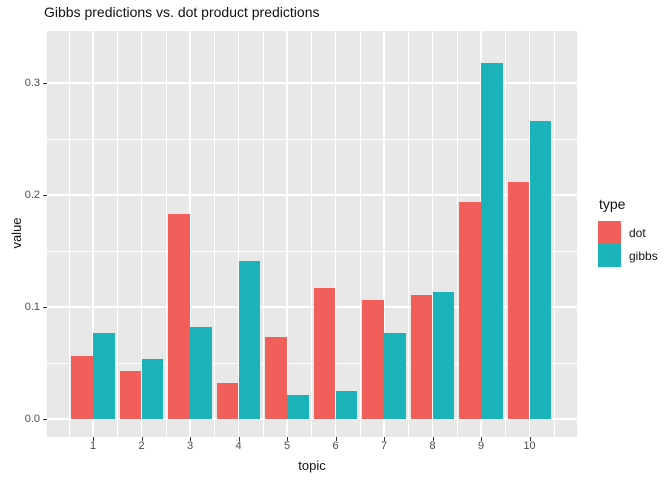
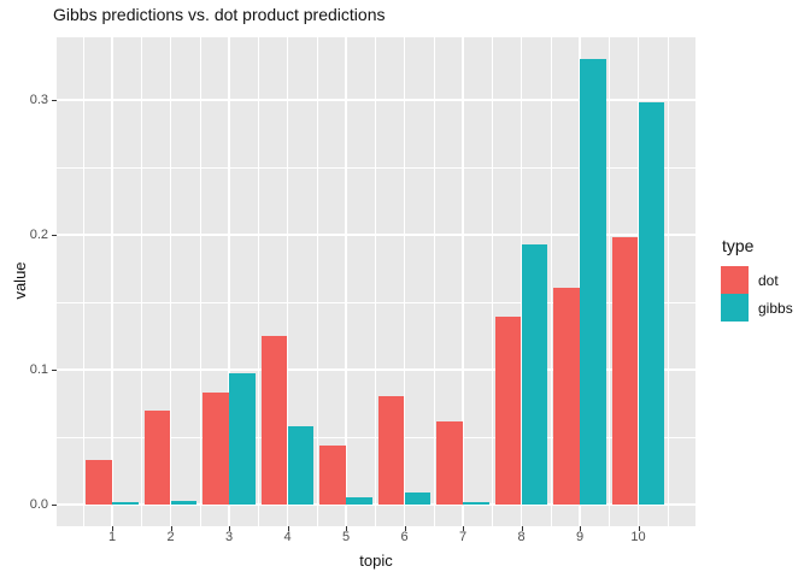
dot/1: 0.056 -> 0.033
gibbs/1: 0.077 -> 0.002
dot/2: 0.043 -> 0.070
gibbs/2: 0.054 -> 0.003
dot/3: 0.183 -> 0.083
gibbs/3: 0.082 -> 0.097
dot/4: 0.032 -> 0.125
gibbs/4: 0.141 -> 0.058
dot/5: 0.073 -> 0.044
gibbs/5: 0.021 -> 0.005
dot/6: 0.117 -> 0.080
gibbs/6: 0.025 -> 0.009
dot/7: 0.106 -> 0.062
gibbs/7: 0.077 -> 0.002
dot/8: 0.111 -> 0.139
gibbs/8: 0.113 -> 0.193
dot/9: 0.194 -> 0.161
gibbs/9: 0.318 -> 0.330
dot/10: 0.212 -> 0.198
gibbs/10: 0.266 -> 0.298
